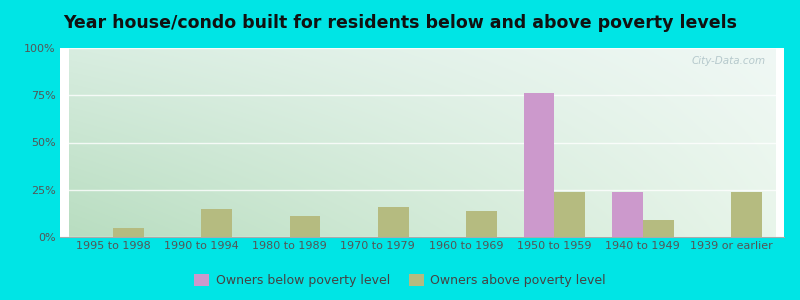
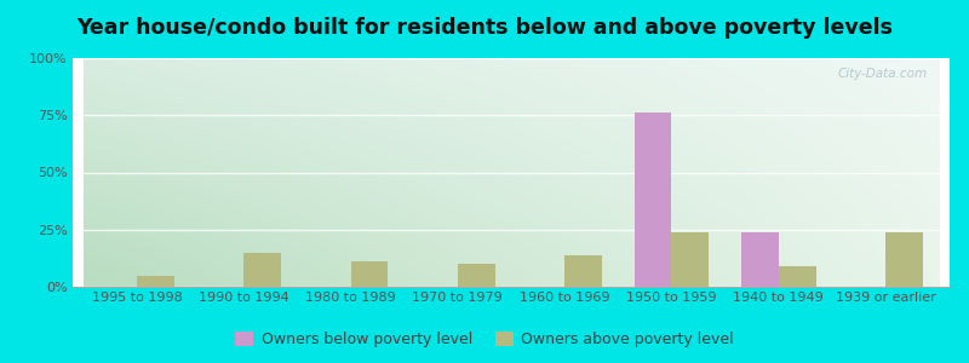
Owners above poverty level/1970 to 1979: 16% -> 10%
